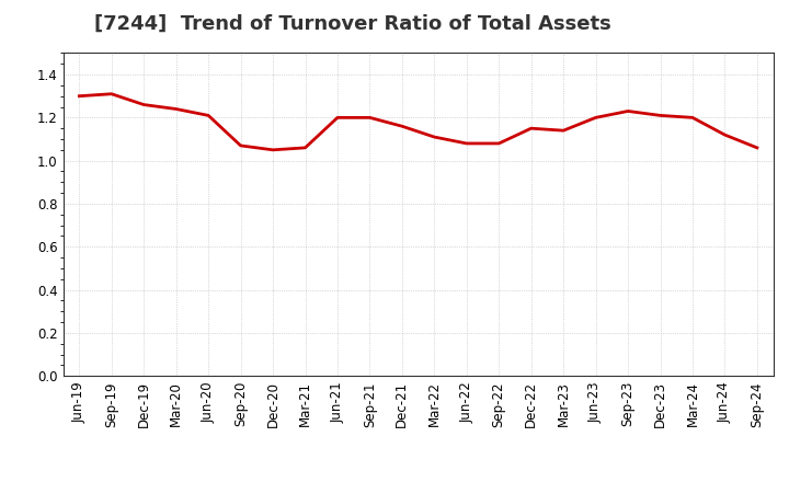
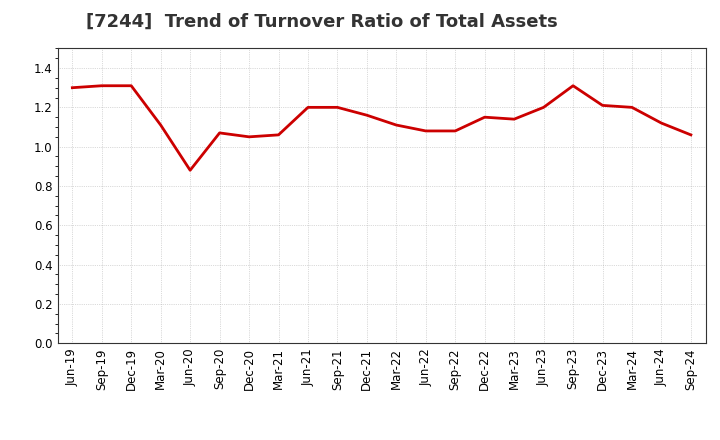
Dec-19: 1.26 -> 1.31
Mar-20: 1.24 -> 1.11
Jun-20: 1.21 -> 0.88
Sep-23: 1.23 -> 1.31
